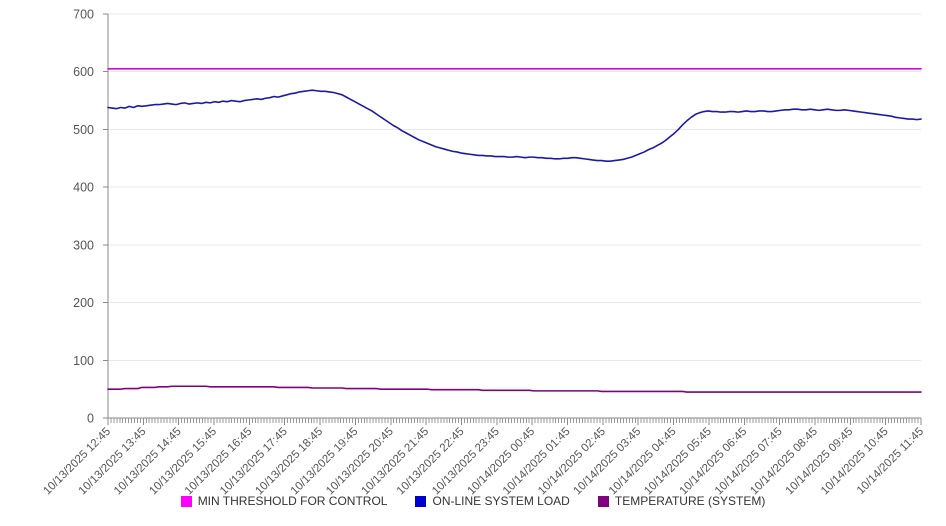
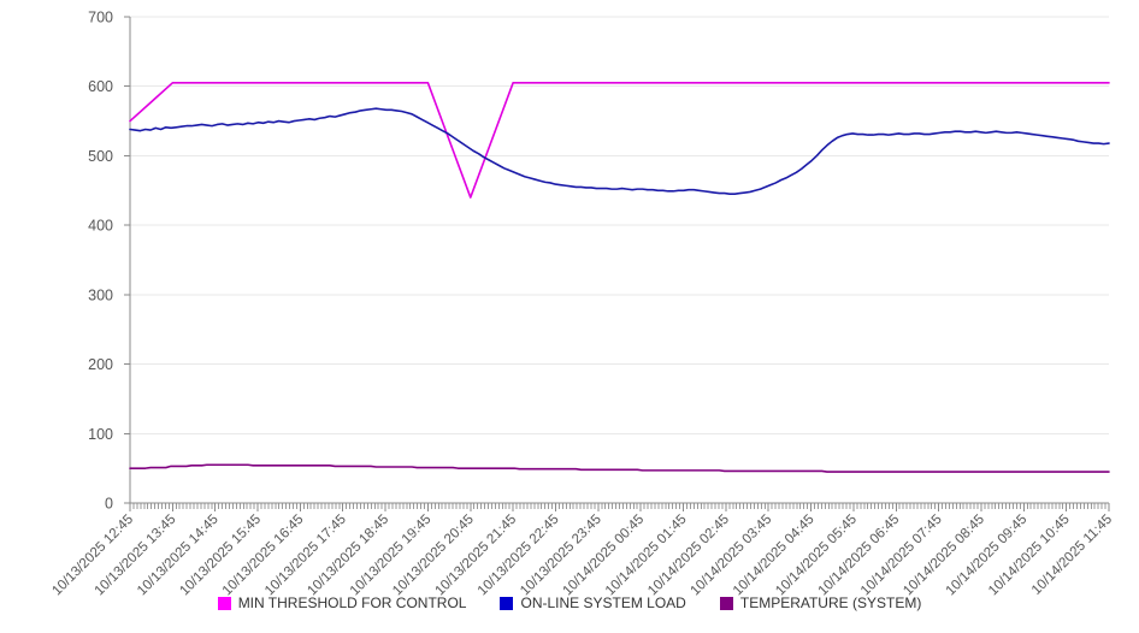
MIN THRESHOLD FOR CONTROL/10/13/2025 12:45: 600 -> 550
MIN THRESHOLD FOR CONTROL/10/13/2025 20:45: 600 -> 440
